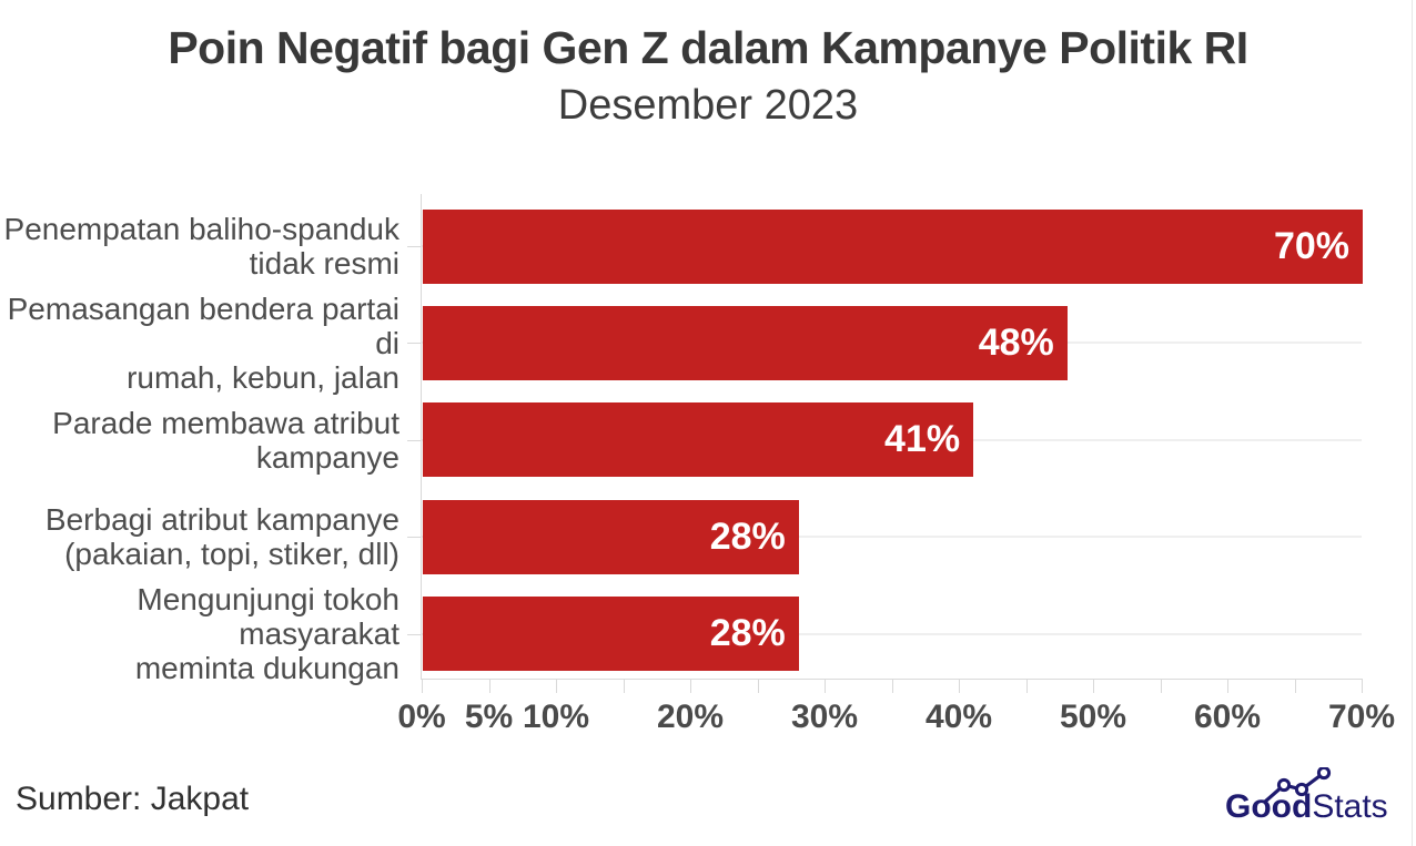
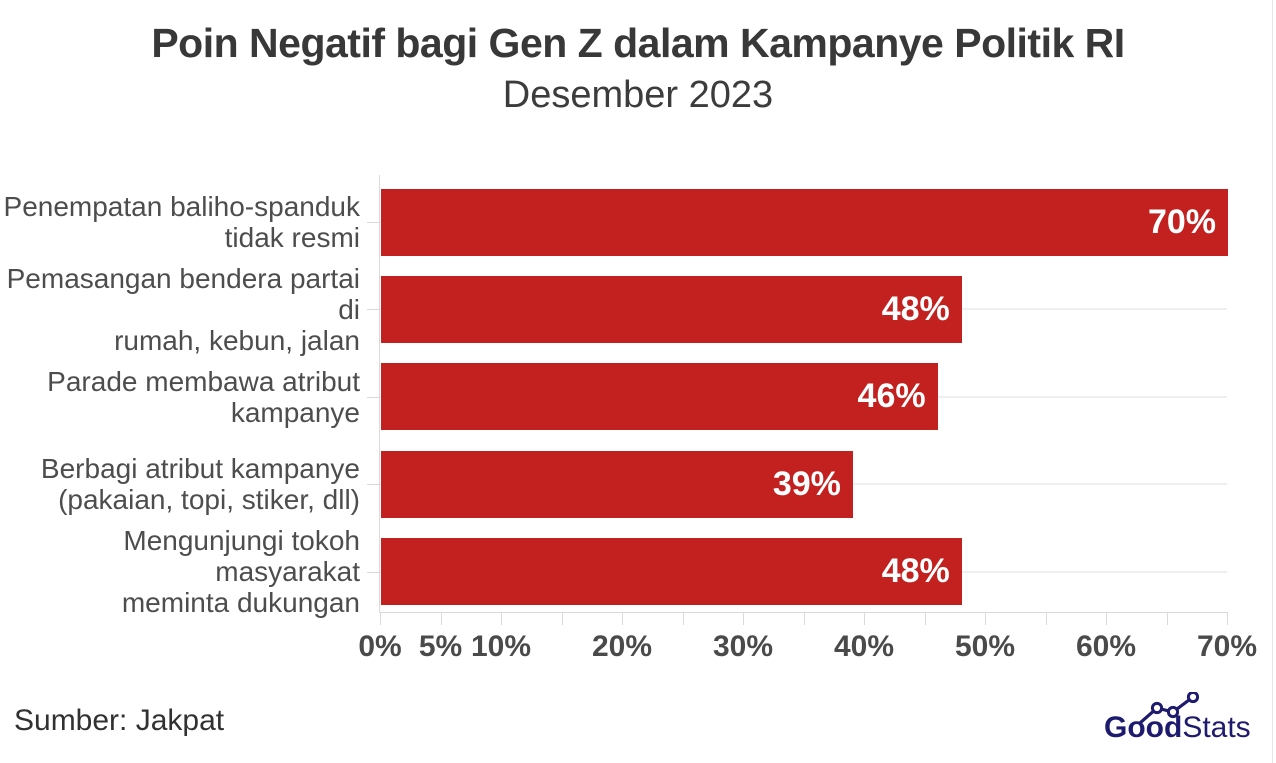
Parade membawa atribut kampanye: 41% -> 46%
Berbagi atribut kampanye (pakaian, topi, stiker, dll): 28% -> 39%
Mengunjungi tokoh masyarakat meminta dukungan: 28% -> 48%
